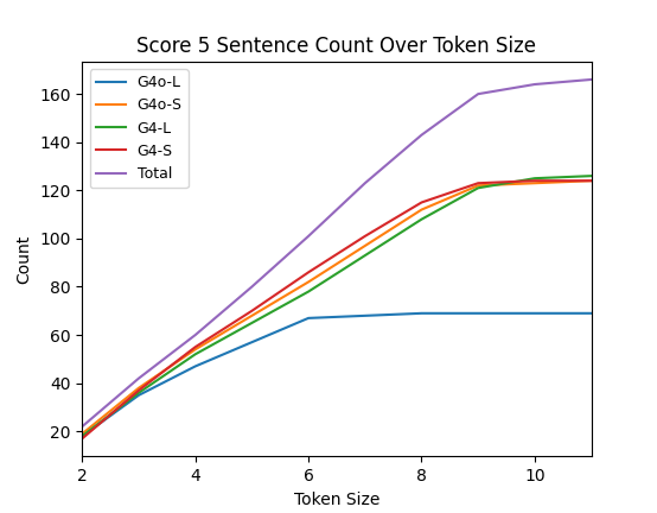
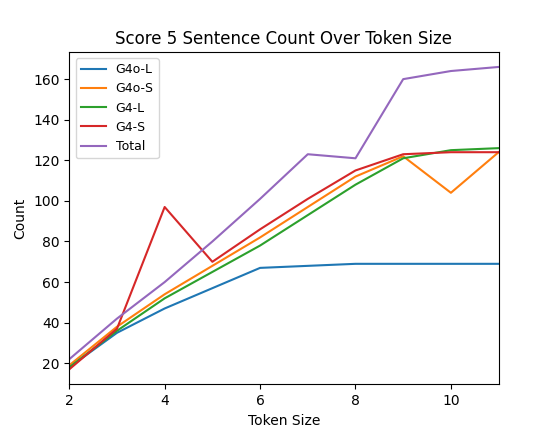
G4-S/4: 55 -> 97
Total/8: 143 -> 121
G4o-S/10: 123 -> 104
